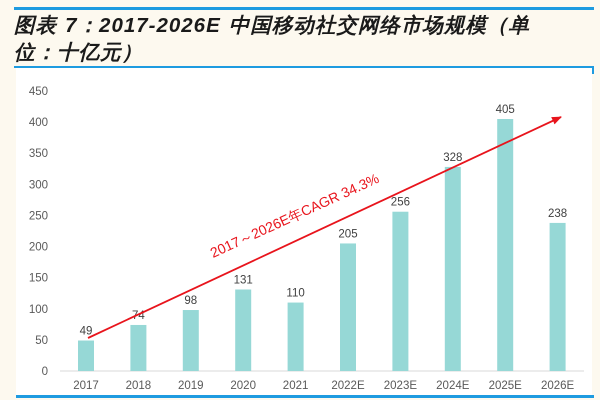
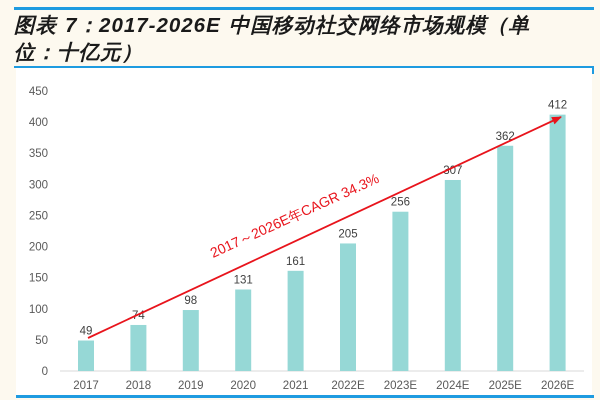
2021: 110 -> 161
2024E: 328 -> 307
2025E: 405 -> 362
2026E: 238 -> 412
